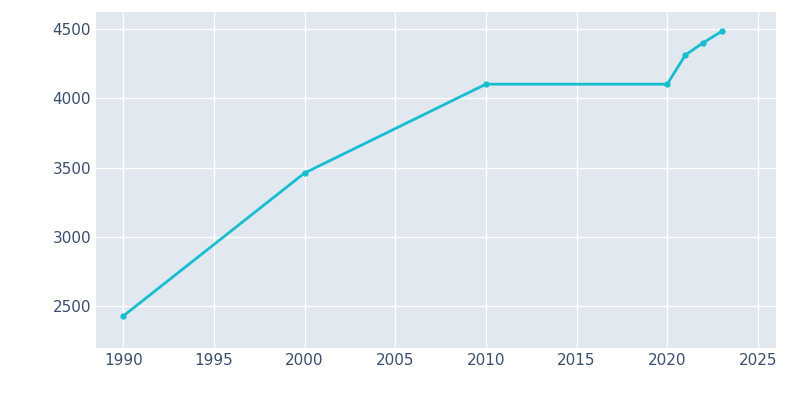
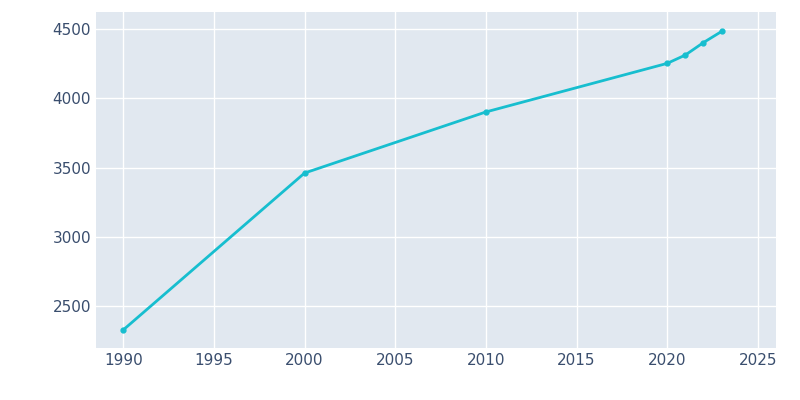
1990: 2430 -> 2330
2010: 4100 -> 3900
2020: 4100 -> 4250
